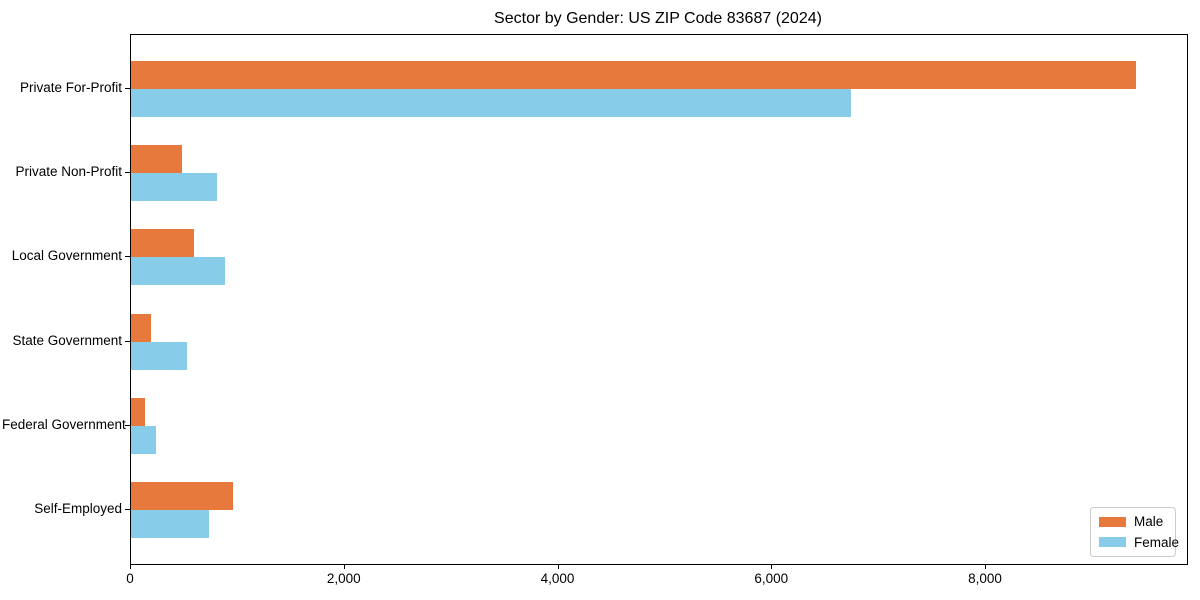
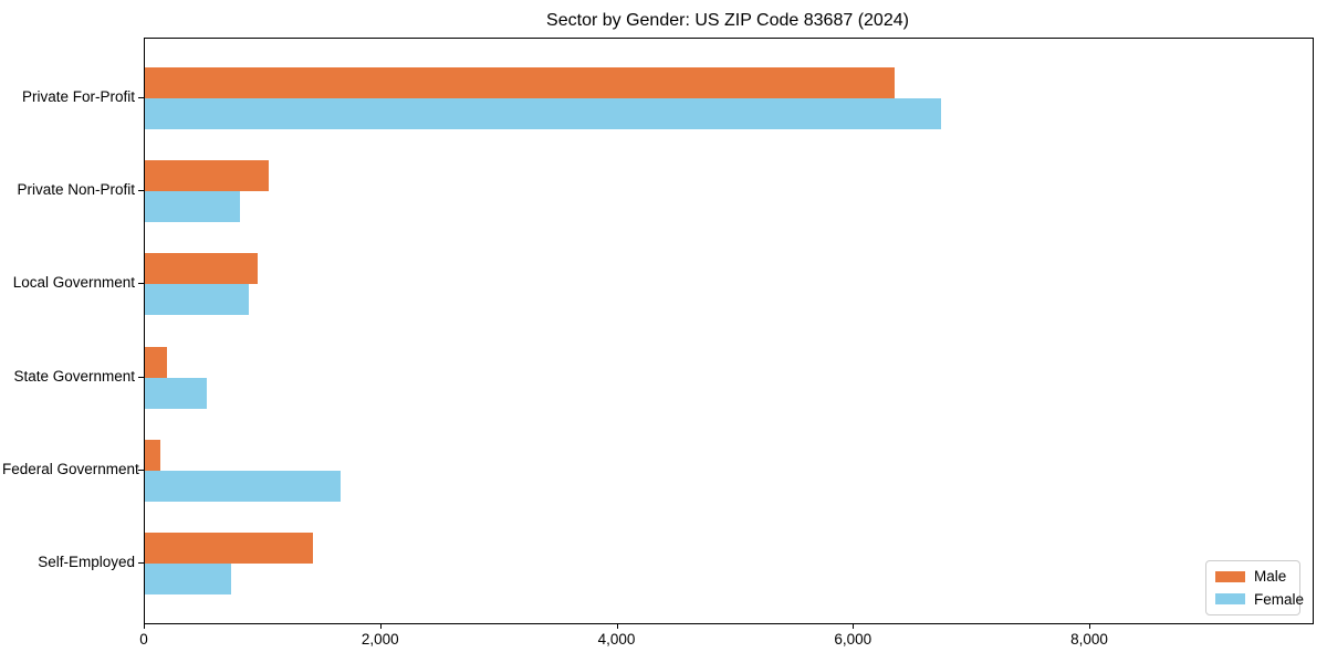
Male/Private For-Profit: 9400 -> 6340
Male/Private Non-Profit: 480 -> 1050
Male/Local Government: 590 -> 950
Female/Federal Government: 230 -> 1660
Male/Self-Employed: 950 -> 1420
